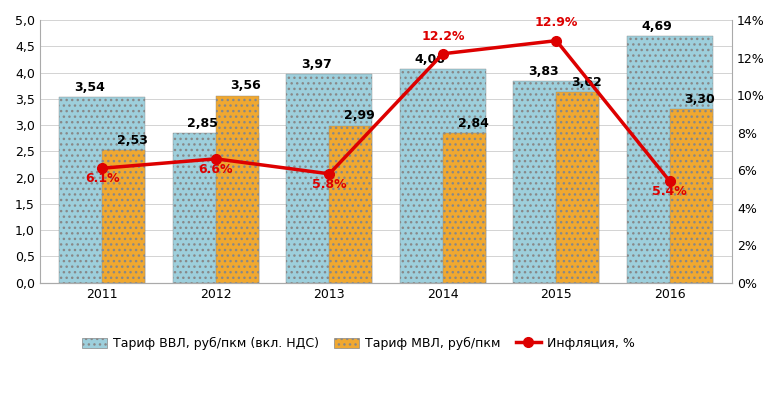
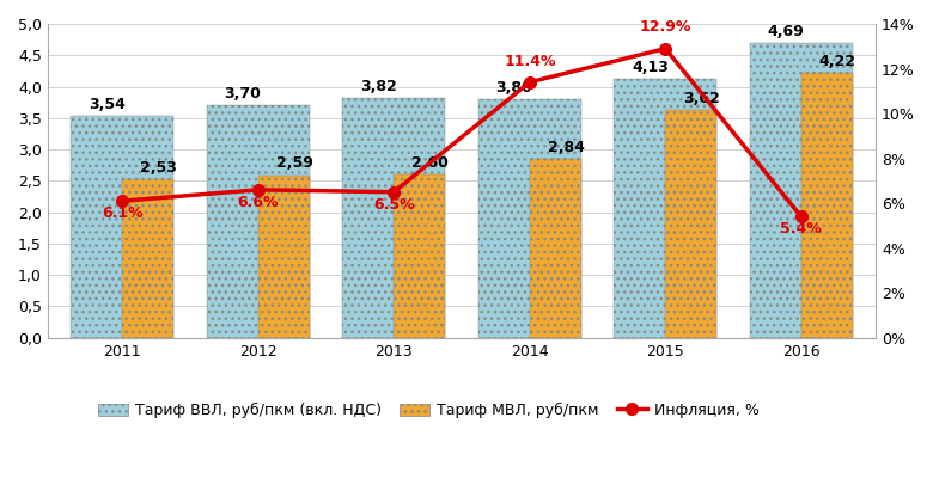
Тариф ВВЛ, руб/пкм (вкл. НДС)/2012: 2,85 -> 3,70
Тариф МВЛ, руб/пкм/2012: 3,56 -> 2,59
Тариф ВВЛ, руб/пкм (вкл. НДС)/2013: 3,97 -> 3,82
Инфляция, %/2013: 5.8% -> 6.5%
Тариф МВЛ, руб/пкм/2013: 2,99 -> 2,60
Тариф ВВЛ, руб/пкм (вкл. НДС)/2014: 4,06 -> 3,80
Инфляция, %/2014: 12.2% -> 11.4%
Тариф ВВЛ, руб/пкм (вкл. НДС)/2015: 3,83 -> 4,13
Тариф МВЛ, руб/пкм/2016: 3,30 -> 4,22
